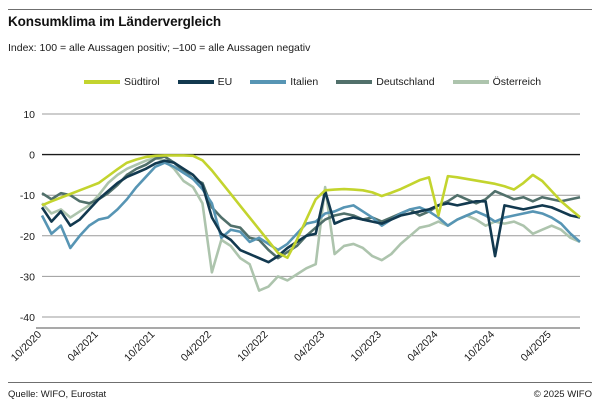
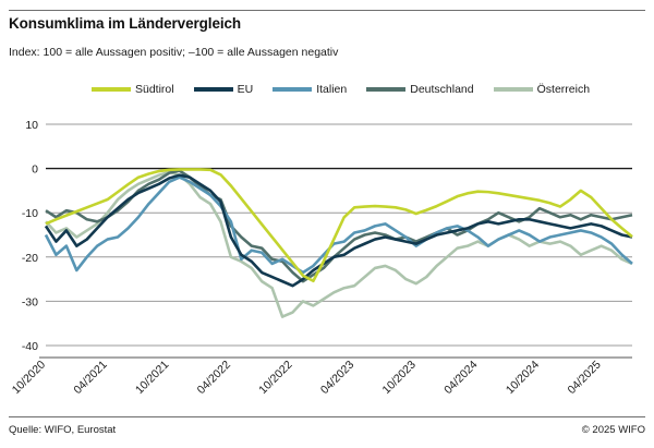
Österreich/04/2022: -29 -> -20
EU/04/2023: -9 -> -18
Österreich/04/2023: -8 -> -26
Südtirol/04/2024: -15 -> -5
EU/10/2024: -25 -> -12
